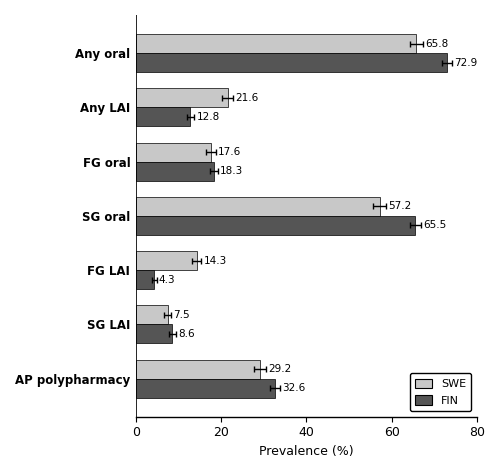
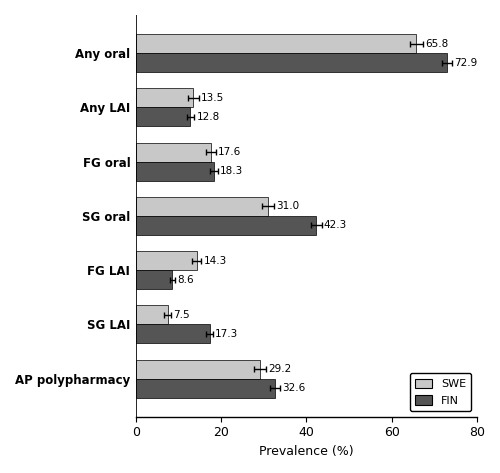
SWE/Any LAI: 21.6 -> 13.5
SWE/SG oral: 57.2 -> 31.0
FIN/SG oral: 65.5 -> 42.3
FIN/FG LAI: 4.3 -> 8.6
FIN/SG LAI: 8.6 -> 17.3
